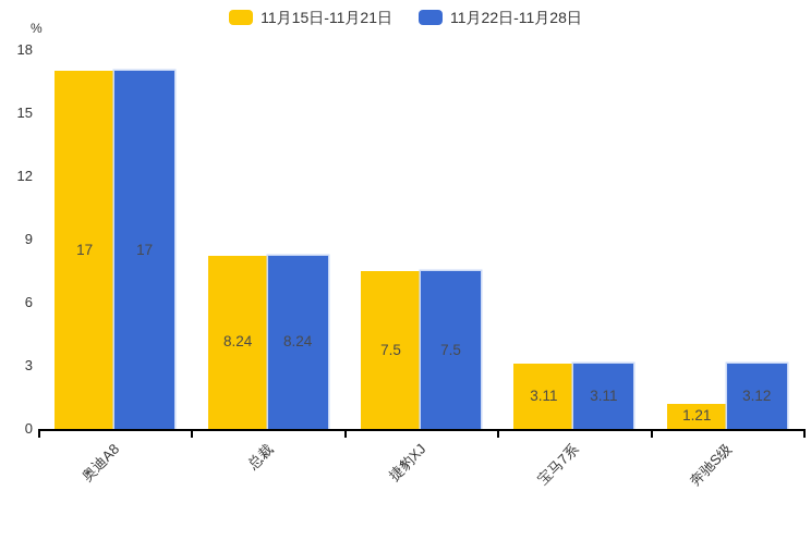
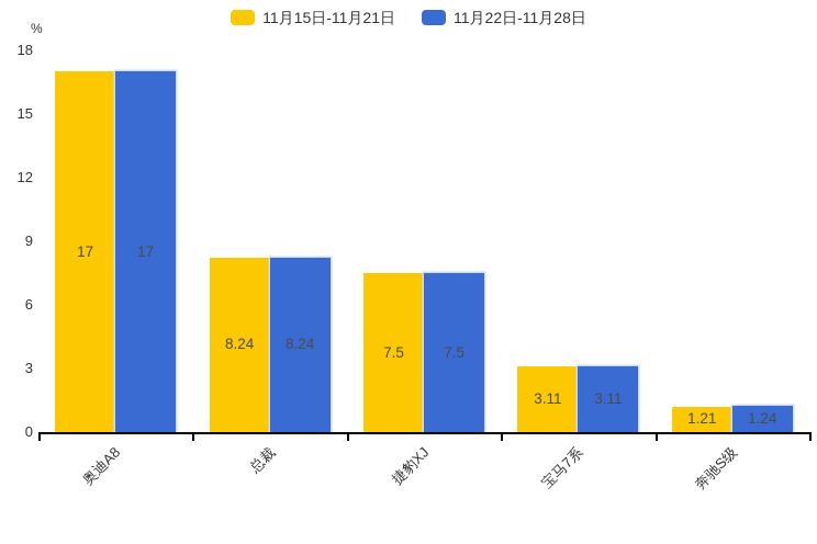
11月22日-11月28日/奔驰S级: 3.12 -> 1.24
